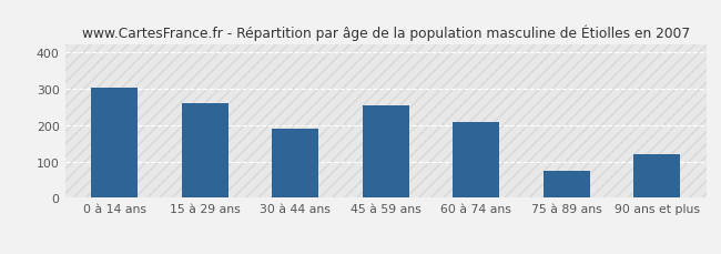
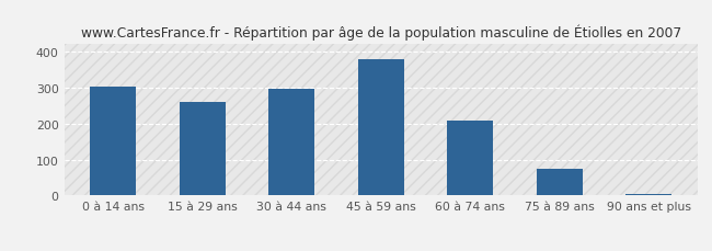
30 à 44 ans: 190 -> 295
45 à 59 ans: 255 -> 380
90 ans et plus: 120 -> 5
